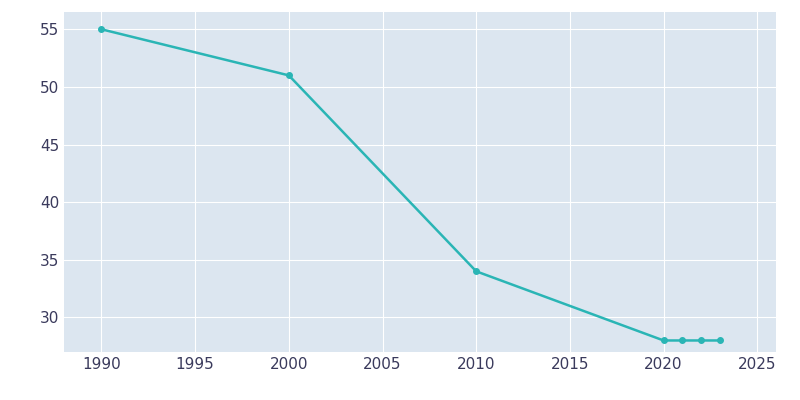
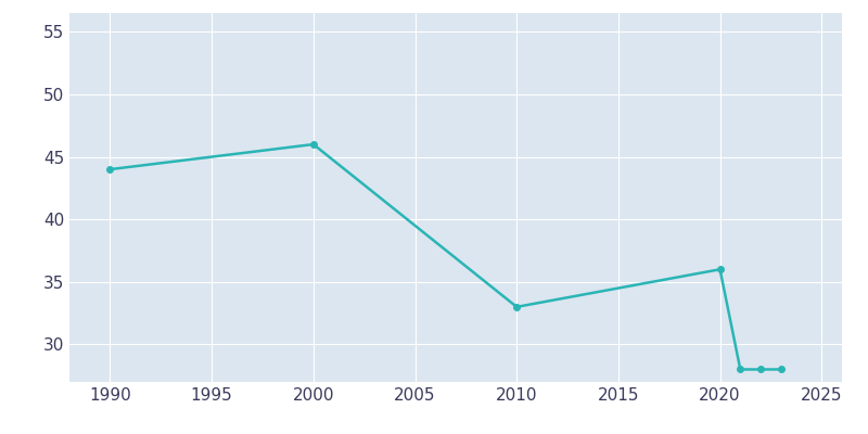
1990: 55 -> 44
2000: 51 -> 46
2010: 34 -> 33
2020: 28 -> 36
